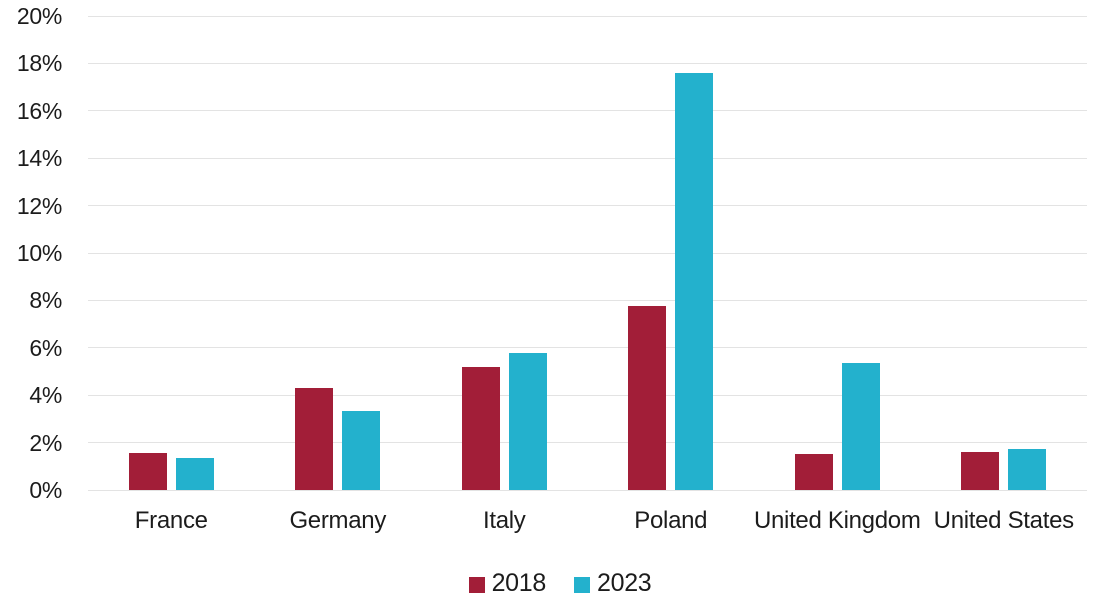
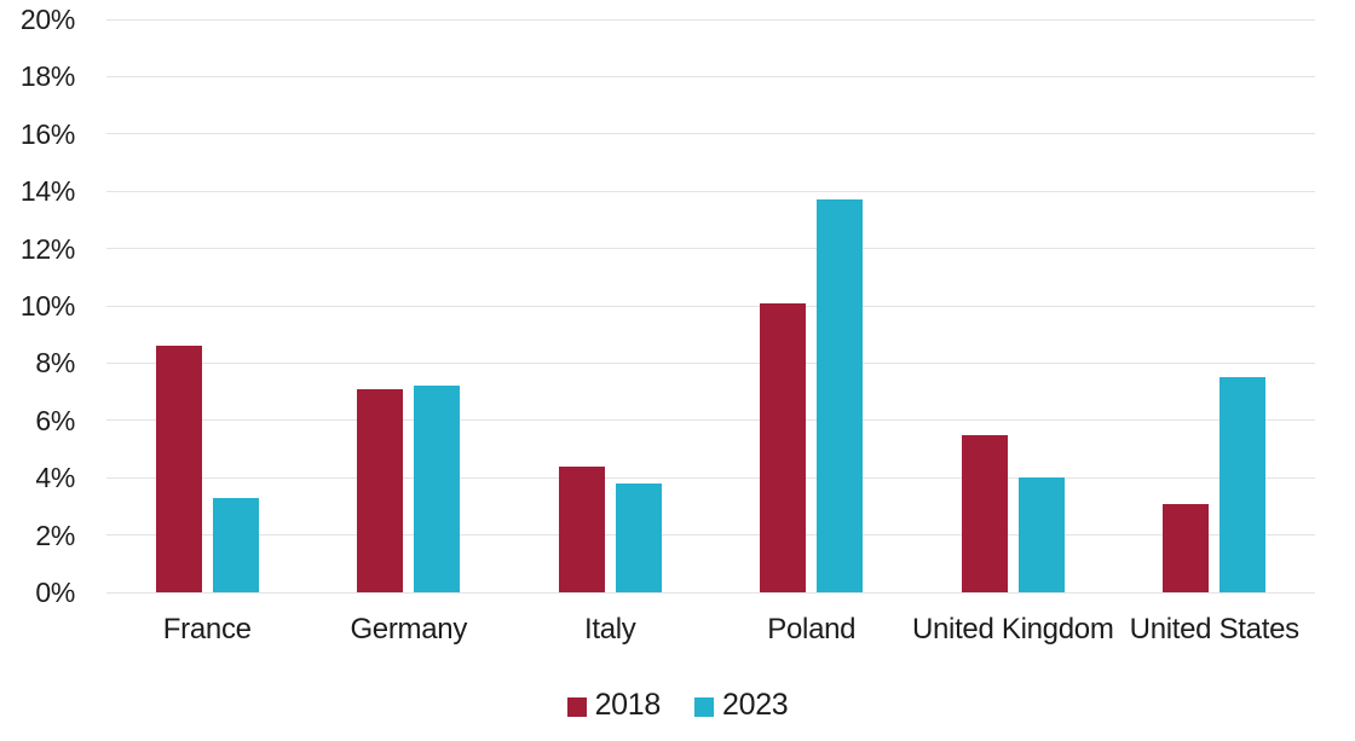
2018/France: 1.6% -> 8.6%
2023/France: 1.4% -> 3.3%
2018/Germany: 4.3% -> 7.1%
2023/Germany: 3.4% -> 7.2%
2018/Italy: 5.2% -> 4.4%
2023/Italy: 5.8% -> 3.8%
2018/Poland: 7.8% -> 10.1%
2023/Poland: 17.6% -> 13.7%
2018/United Kingdom: 1.5% -> 5.5%
2023/United Kingdom: 5.3% -> 4.0%
2018/United States: 1.6% -> 3.1%
2023/United States: 1.8% -> 7.5%
